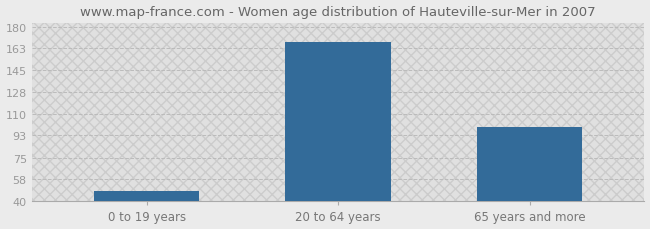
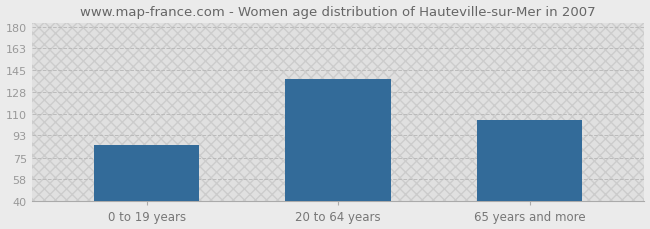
0 to 19 years: 48 -> 85
20 to 64 years: 168 -> 138
65 years and more: 100 -> 105
